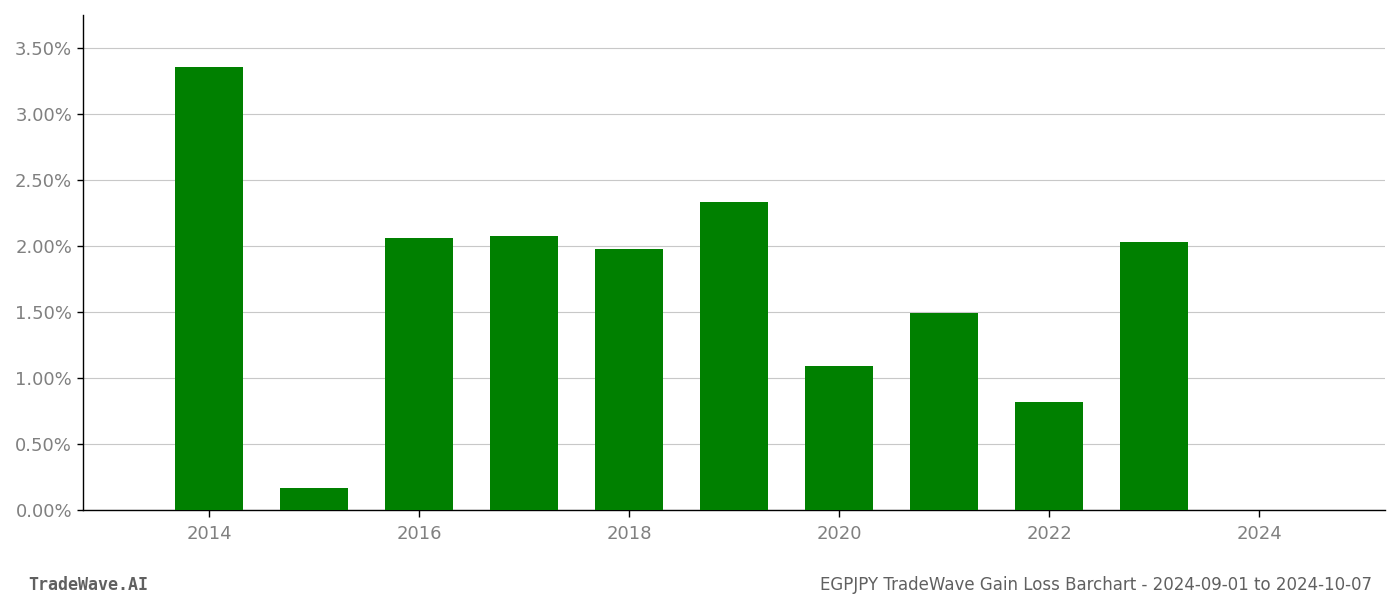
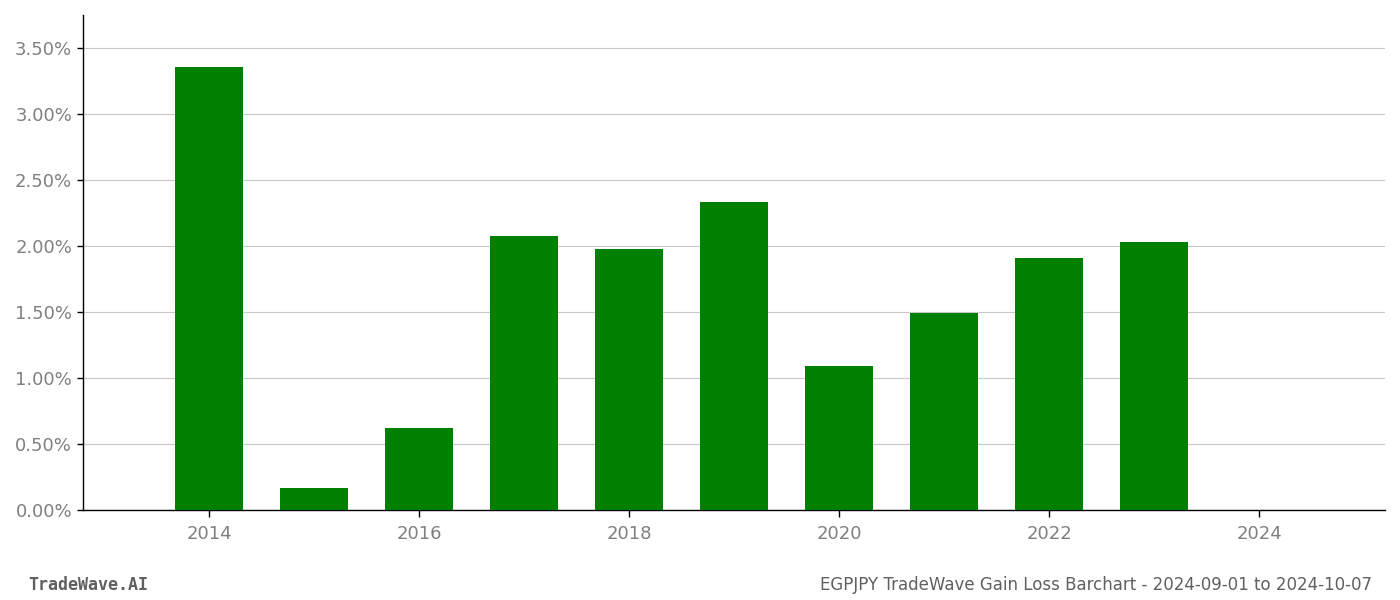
2016: 2.06% -> 0.62%
2022: 0.82% -> 1.91%
